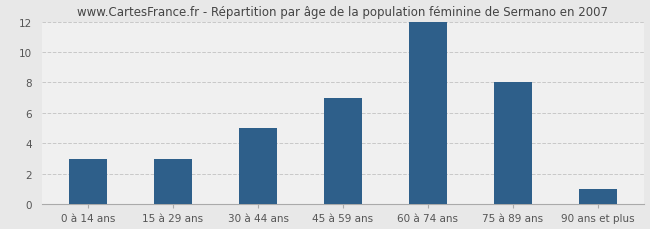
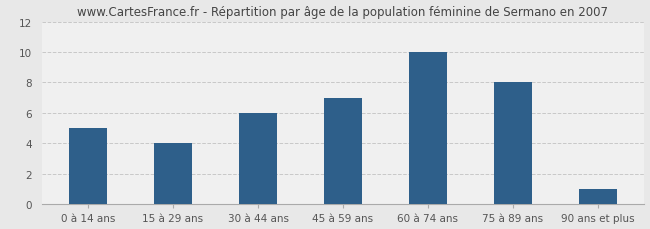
0 à 14 ans: 3 -> 5
15 à 29 ans: 3 -> 4
30 à 44 ans: 5 -> 6
60 à 74 ans: 12 -> 10
